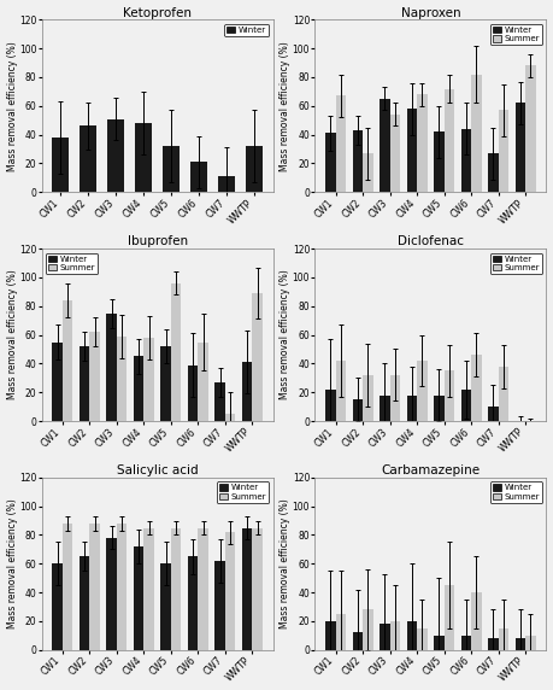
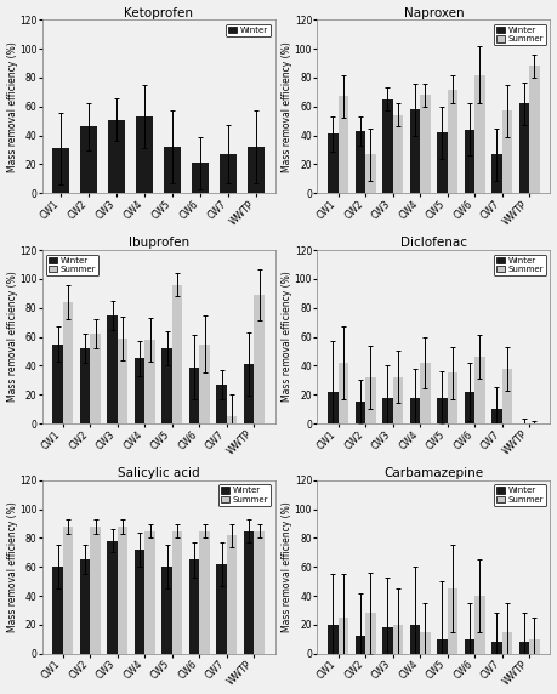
Ketoprofen/CW1: 38 -> 31
Ketoprofen/CW4: 48 -> 53
Ketoprofen/CW7: 11 -> 27
